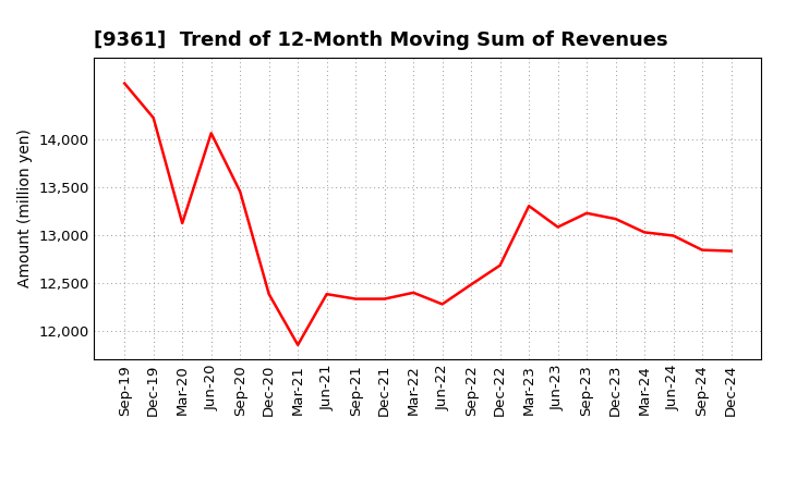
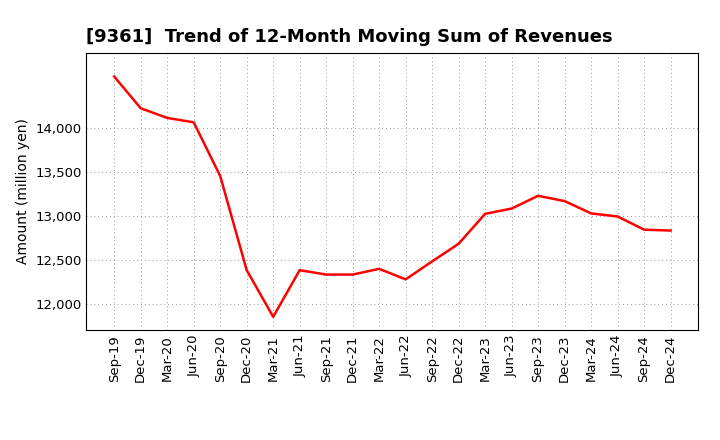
Mar-20: 13,120 -> 14,110
Mar-23: 13,300 -> 13,020
